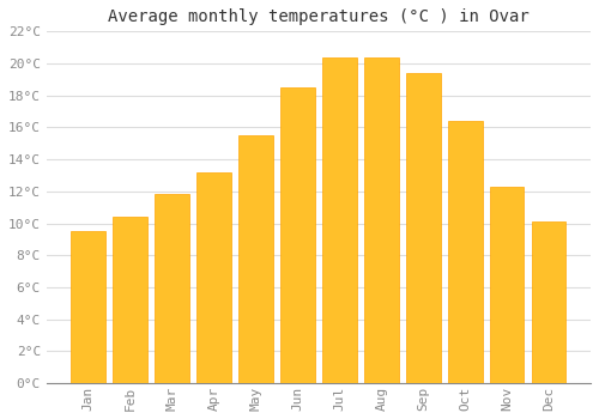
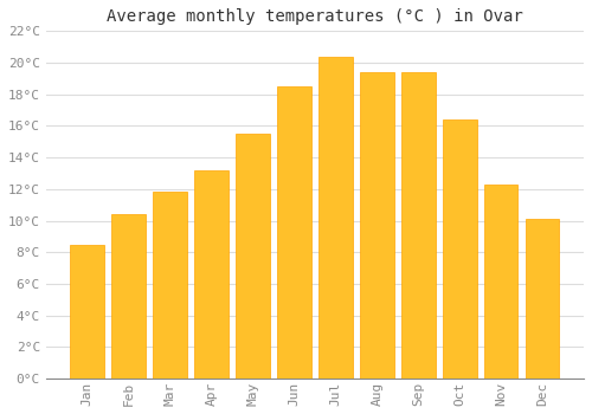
Jan: 9.5°C -> 8.5°C
Aug: 20.4°C -> 19.4°C
